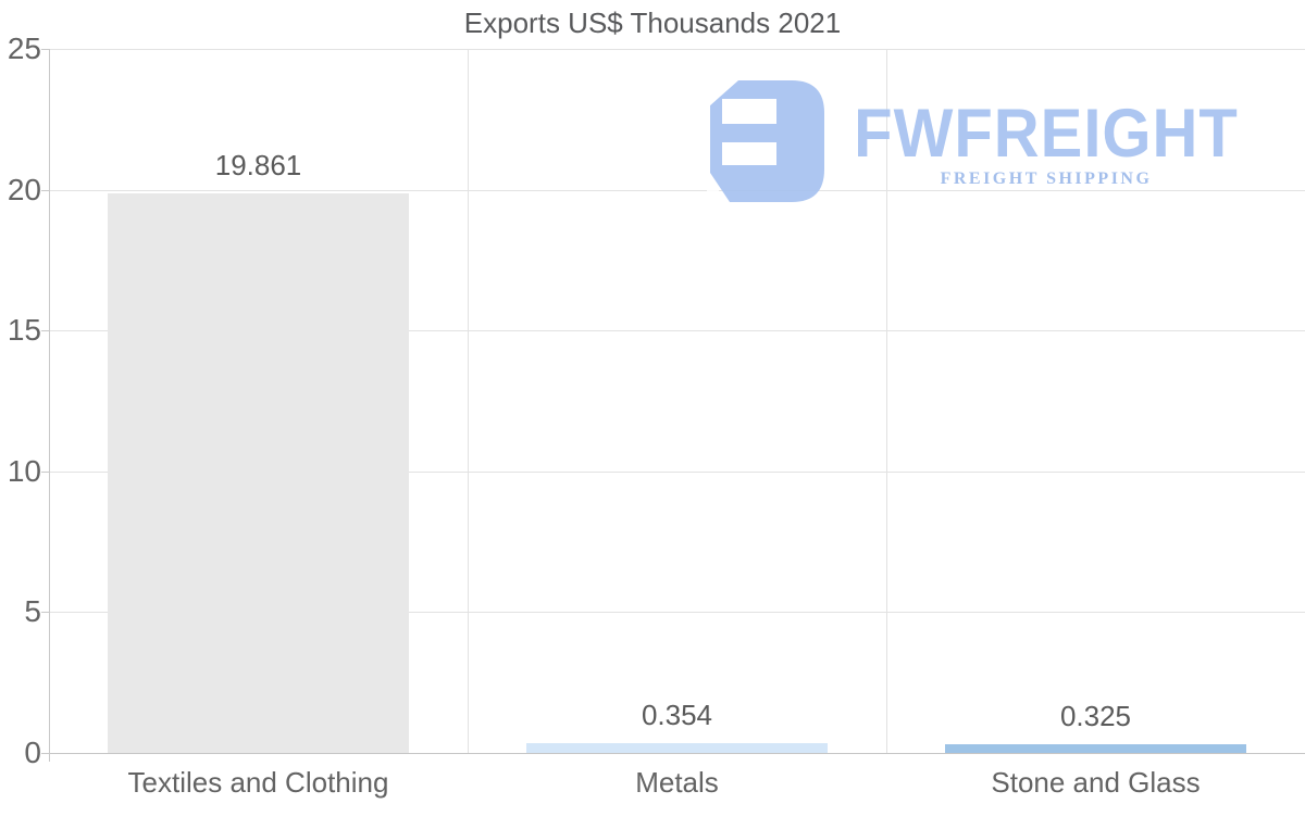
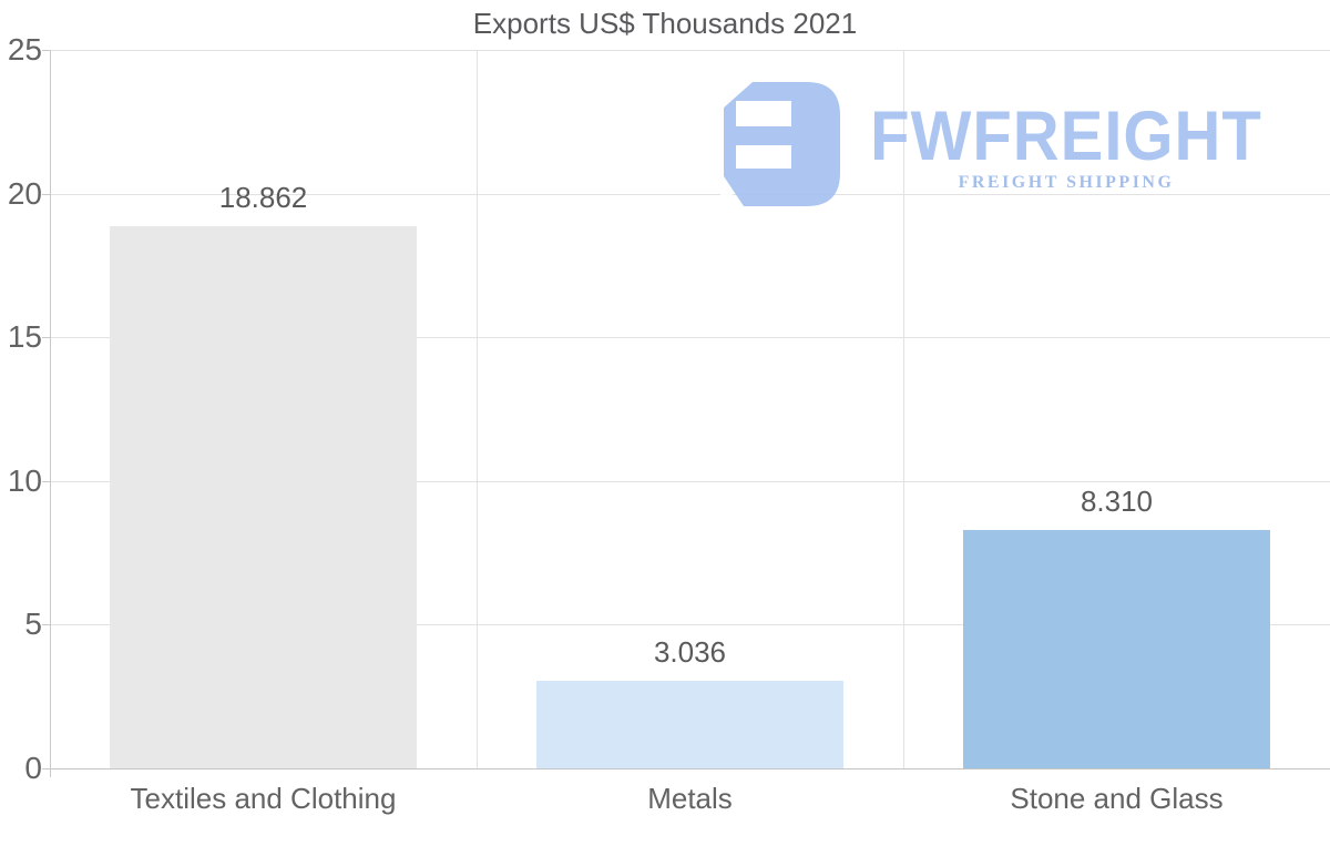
Textiles and Clothing: 19.861 -> 18.862
Metals: 0.354 -> 3.036
Stone and Glass: 0.325 -> 8.310
